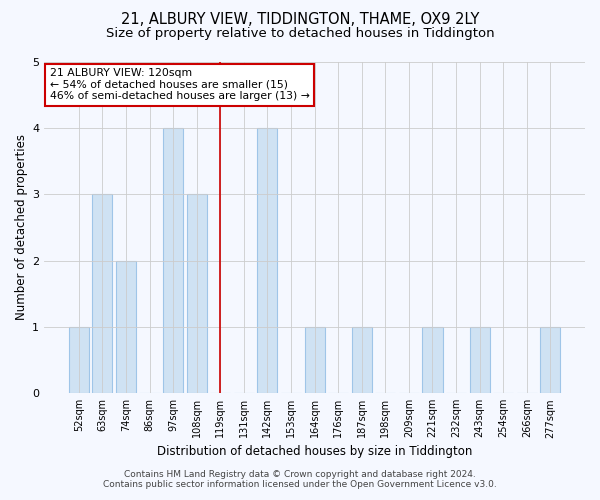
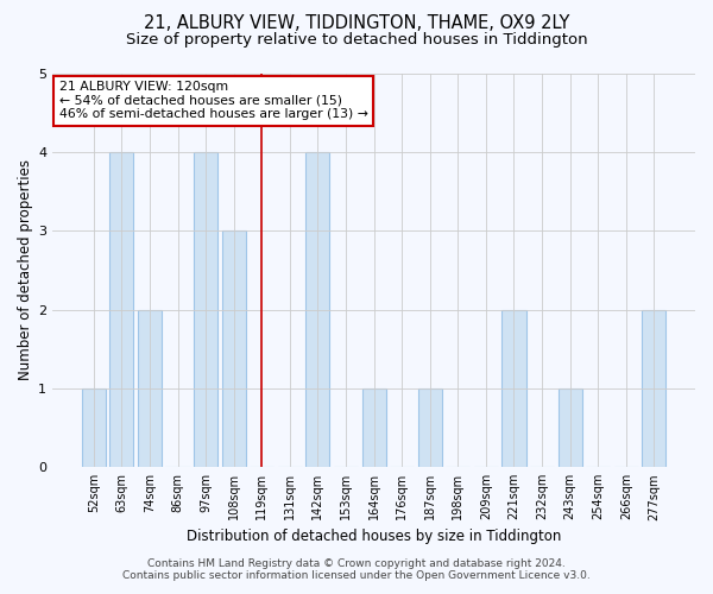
63sqm: 3 -> 4
221sqm: 1 -> 2
277sqm: 1 -> 2
